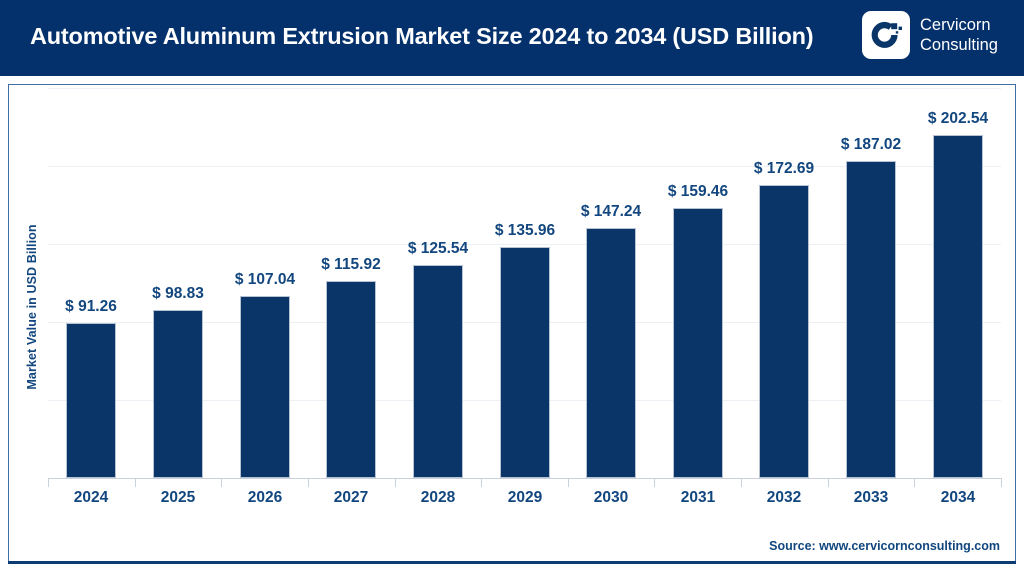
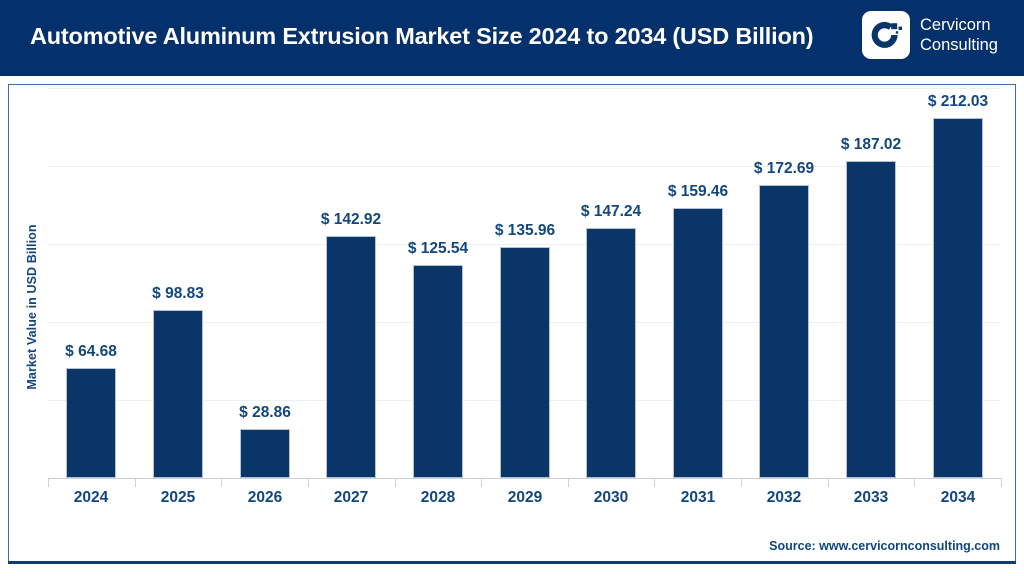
2024: 91.26 -> 64.68
2026: 107.04 -> 28.86
2027: 115.92 -> 142.92
2034: 202.54 -> 212.03
